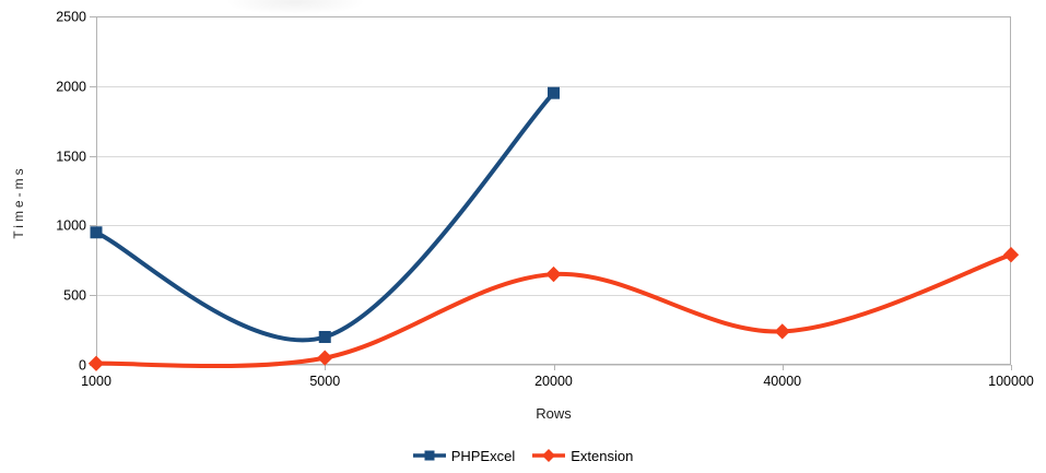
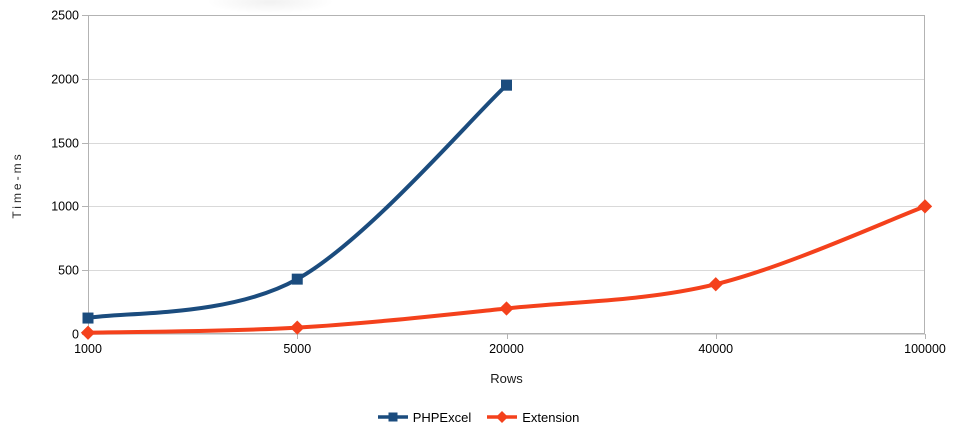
PHPExcel/1000: 950 -> 120
PHPExcel/5000: 200 -> 430
Extension/20000: 650 -> 200
Extension/40000: 240 -> 390
Extension/100000: 790 -> 1000
